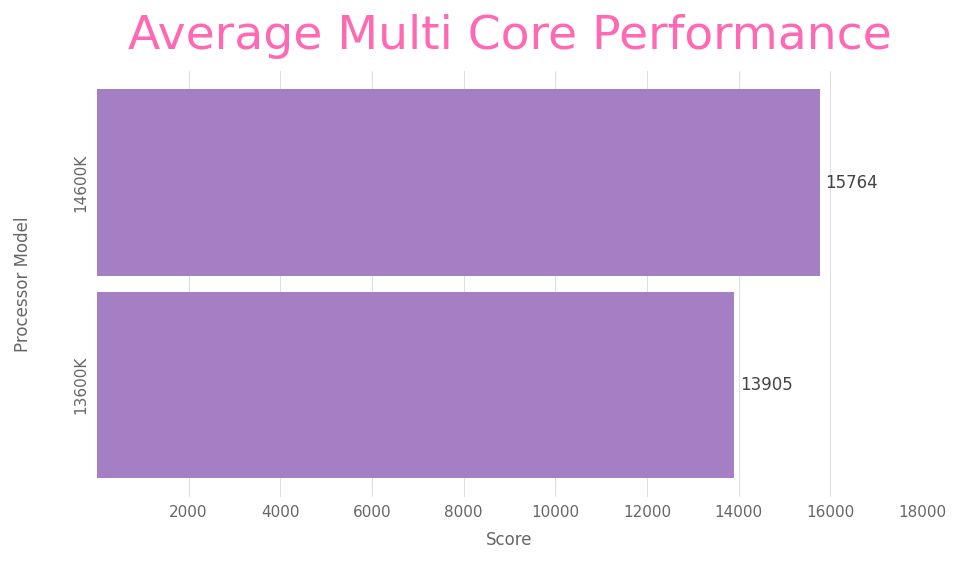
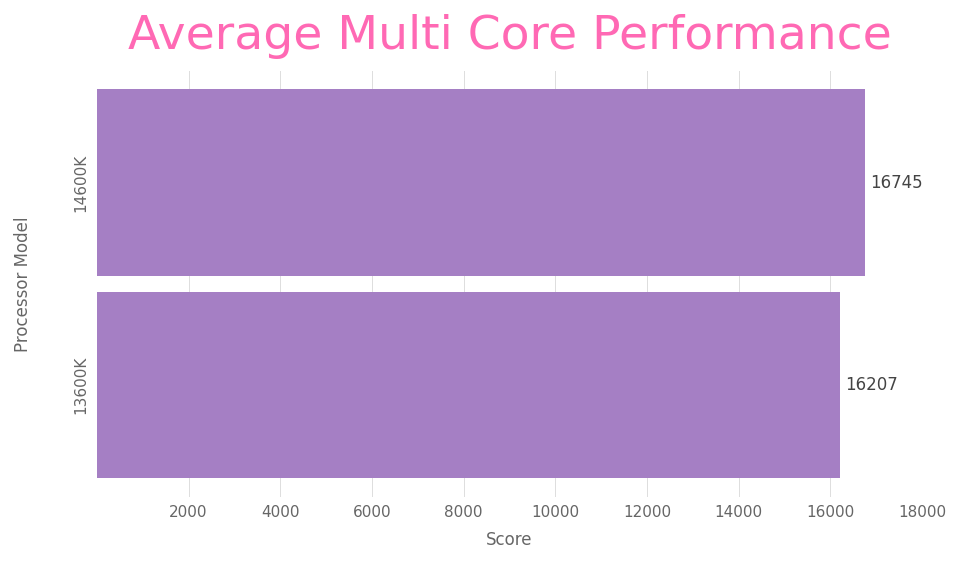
14600K: 15764 -> 16745
13600K: 13905 -> 16207
